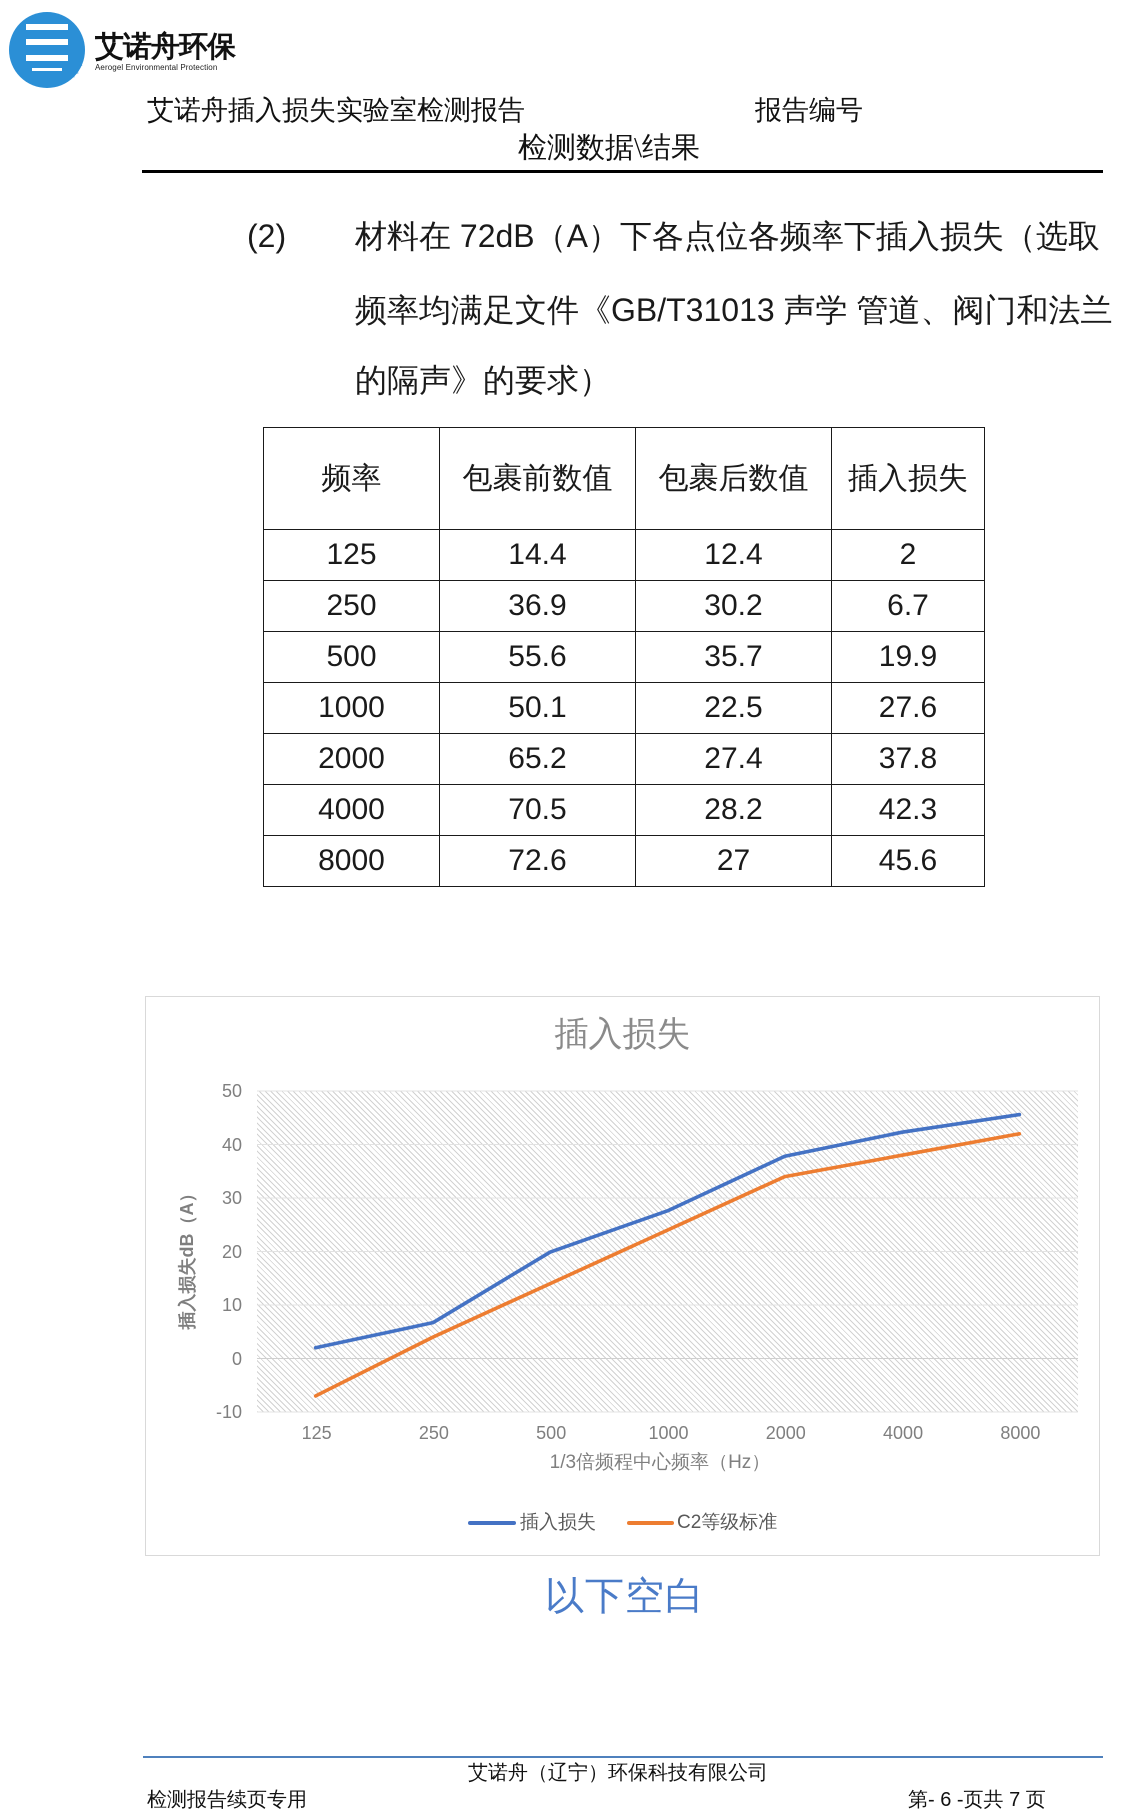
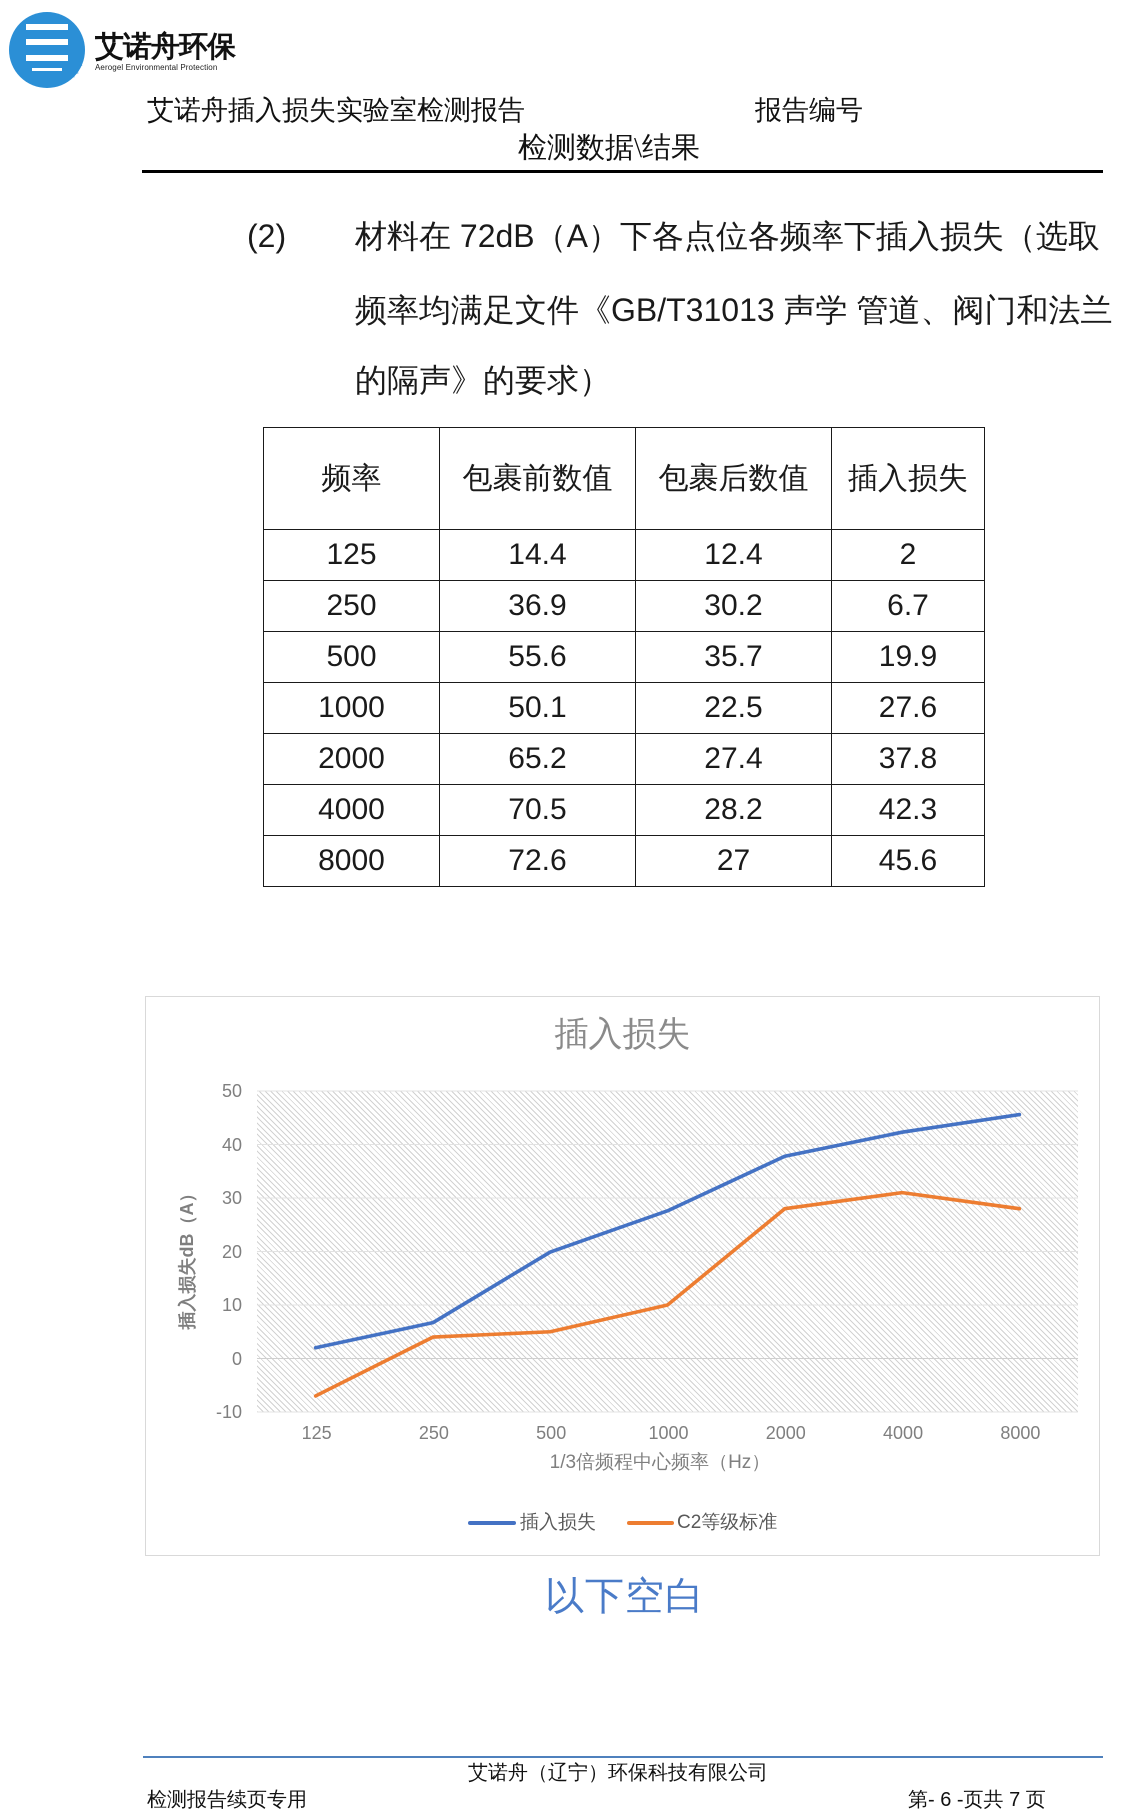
C2等级标准/500: 14 -> 5
C2等级标准/1000: 24 -> 10
C2等级标准/2000: 34 -> 28
C2等级标准/4000: 38 -> 31
C2等级标准/8000: 42 -> 28
